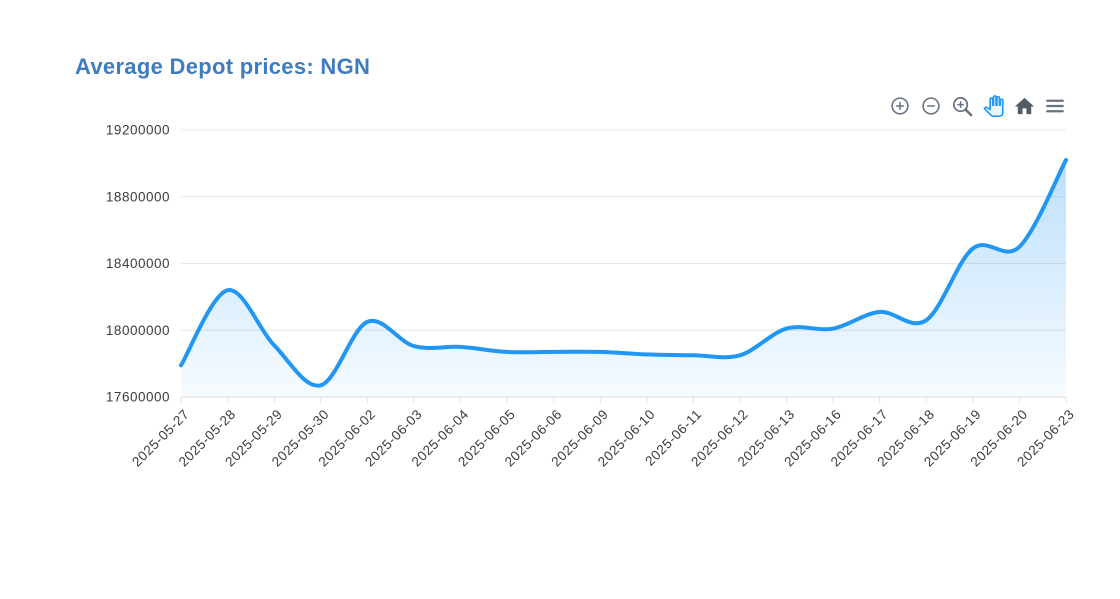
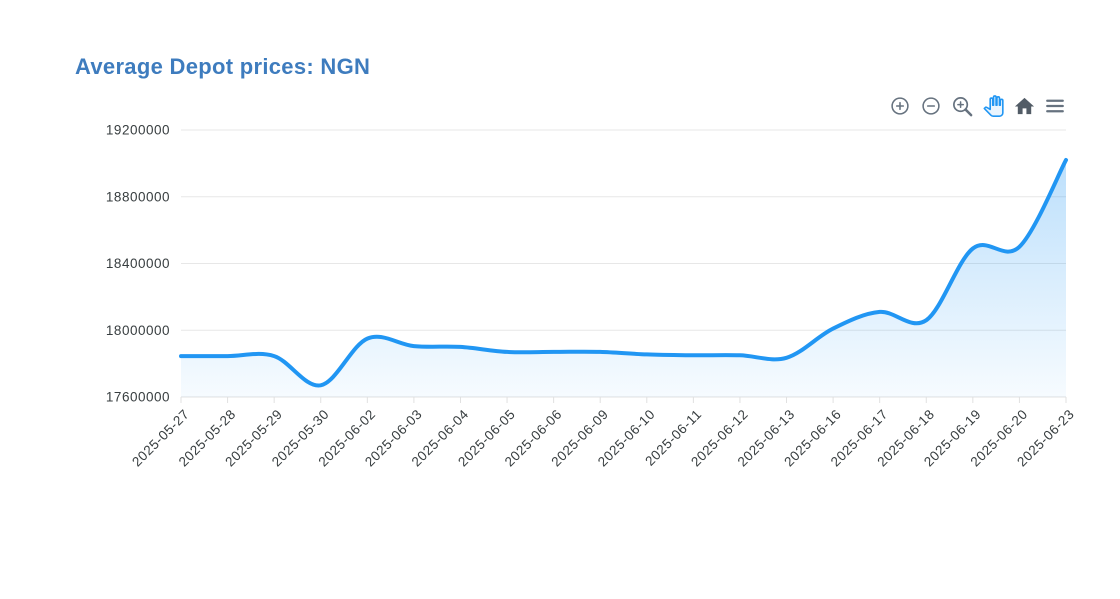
2025-05-27: 17790000 -> 17840000
2025-05-28: 18240000 -> 17840000
2025-05-29: 17910000 -> 17840000
2025-06-02: 18050000 -> 17950000
2025-06-13: 18010000 -> 17840000
